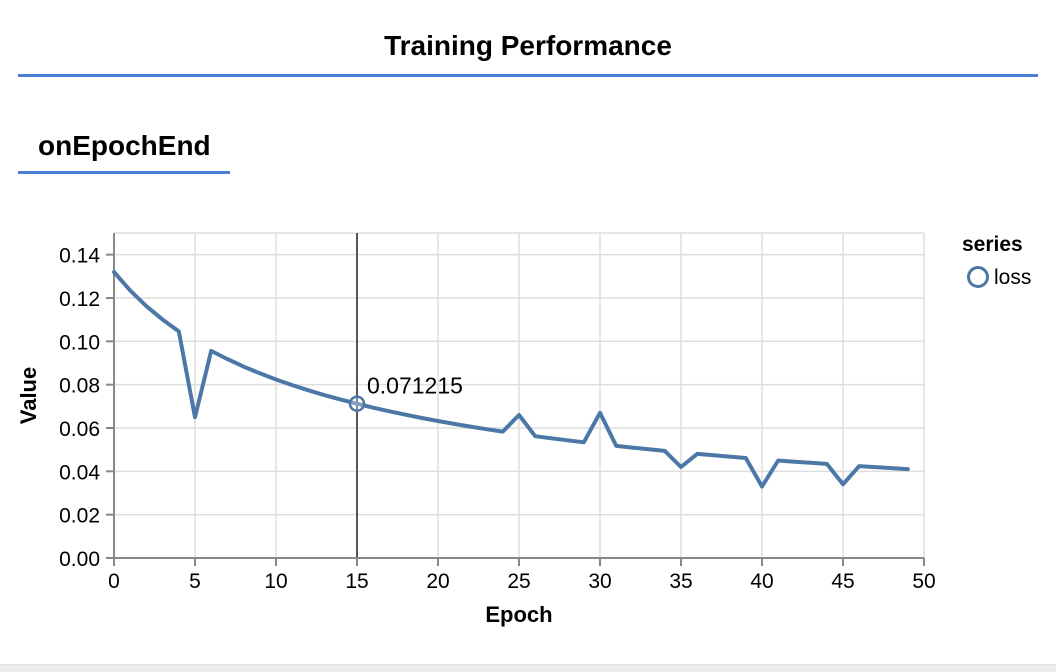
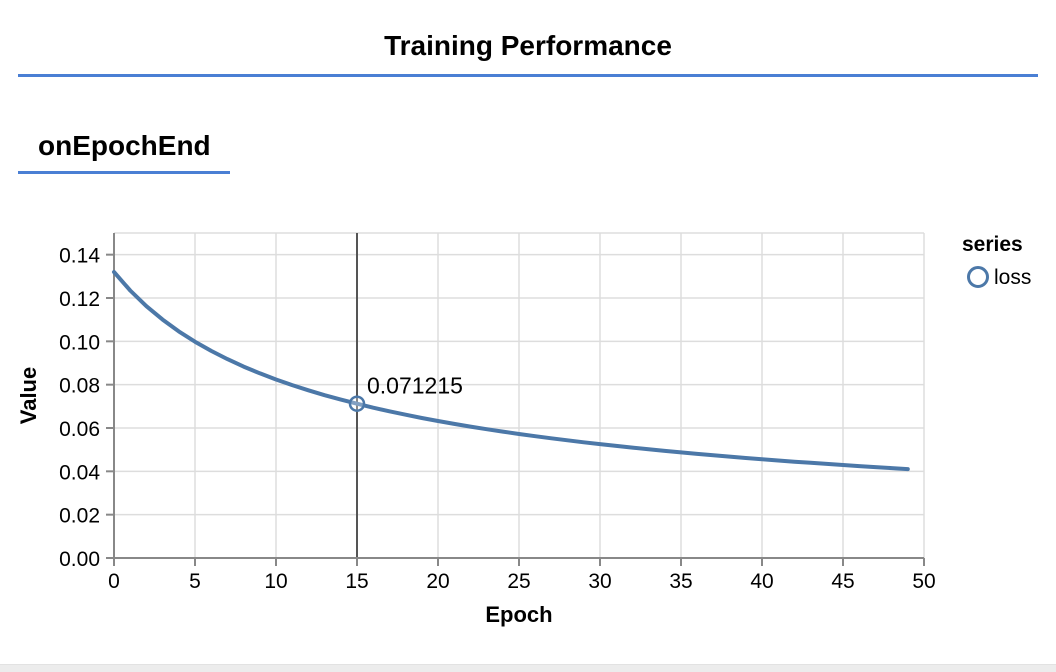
5: 0.065 -> 0.100
25: 0.066 -> 0.057
30: 0.067 -> 0.053
35: 0.042 -> 0.049
40: 0.033 -> 0.046
45: 0.034 -> 0.043
